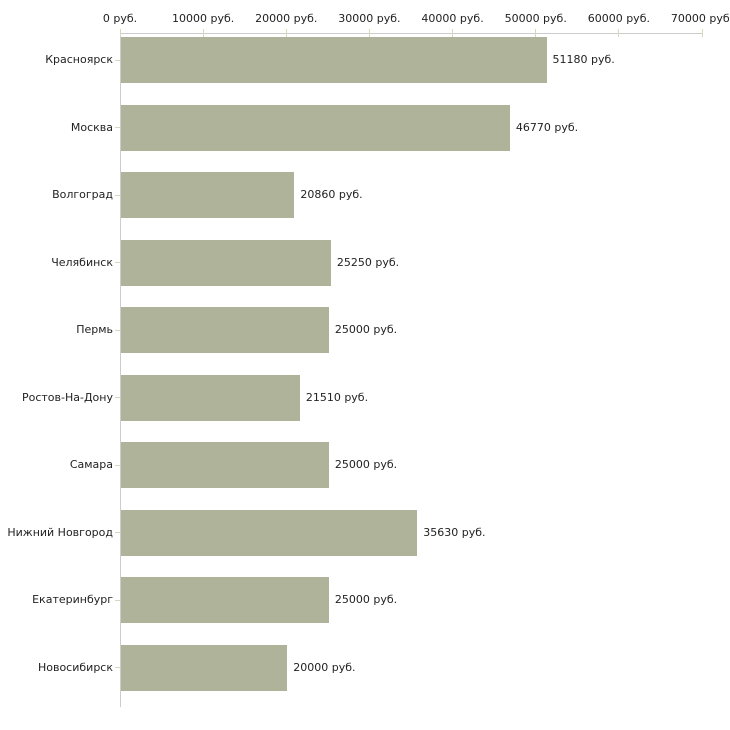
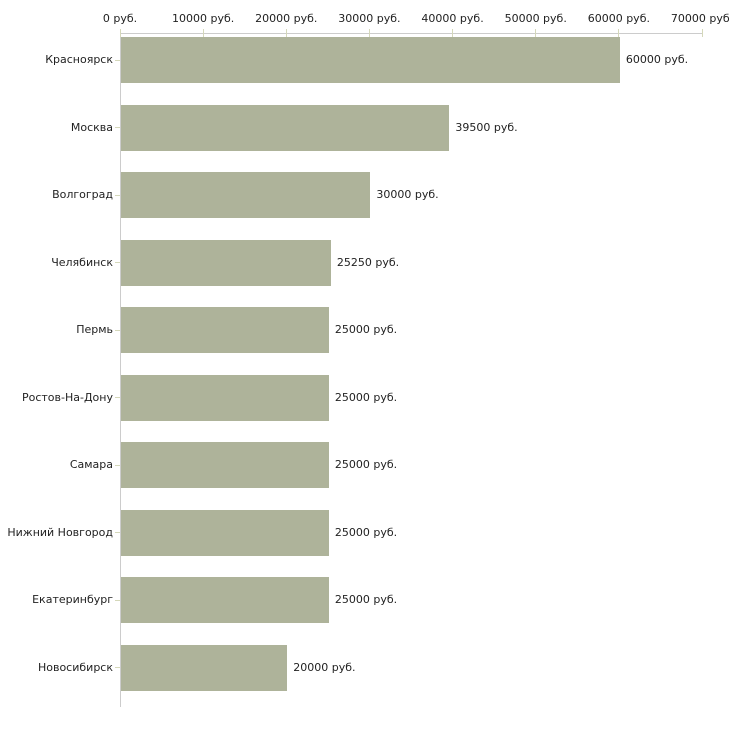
Красноярск: 51180 -> 60000
Москва: 46770 -> 39500
Волгоград: 20860 -> 30000
Ростов-На-Дону: 21510 -> 25000
Нижний Новгород: 35630 -> 25000
